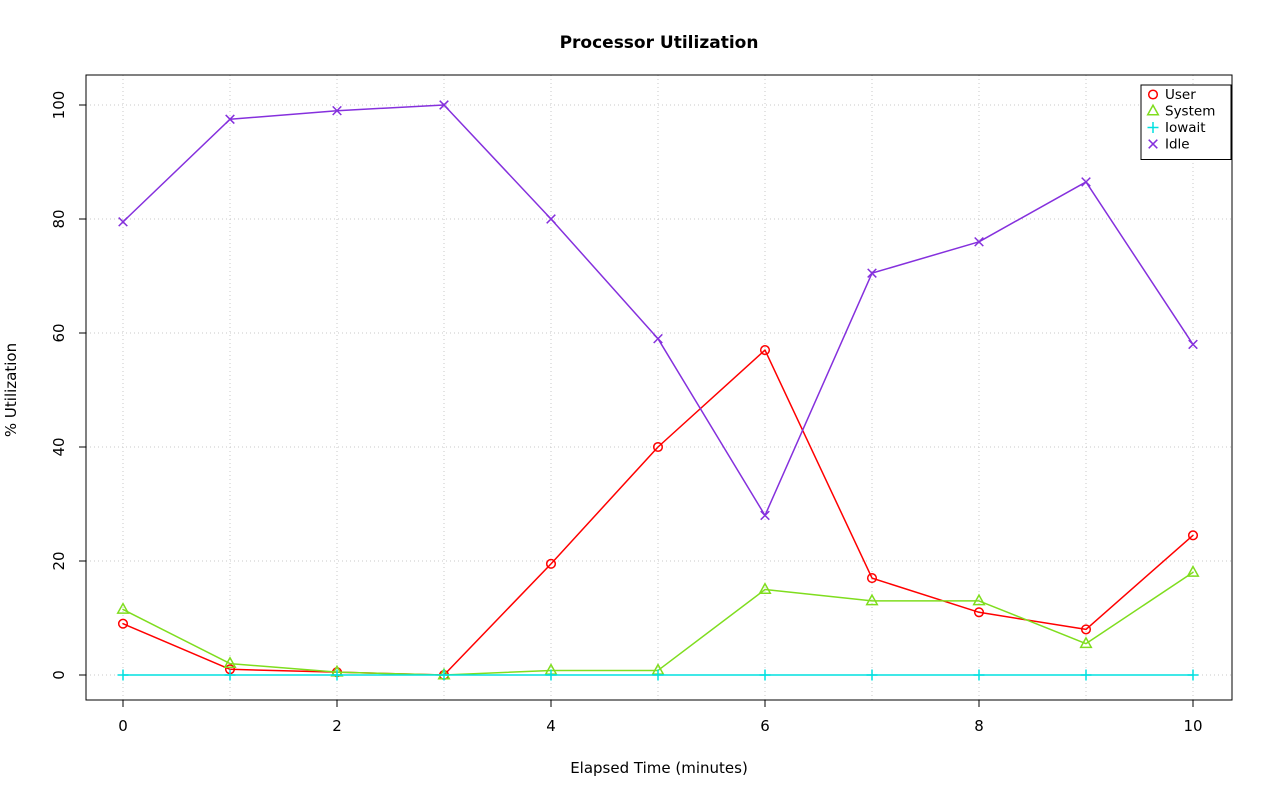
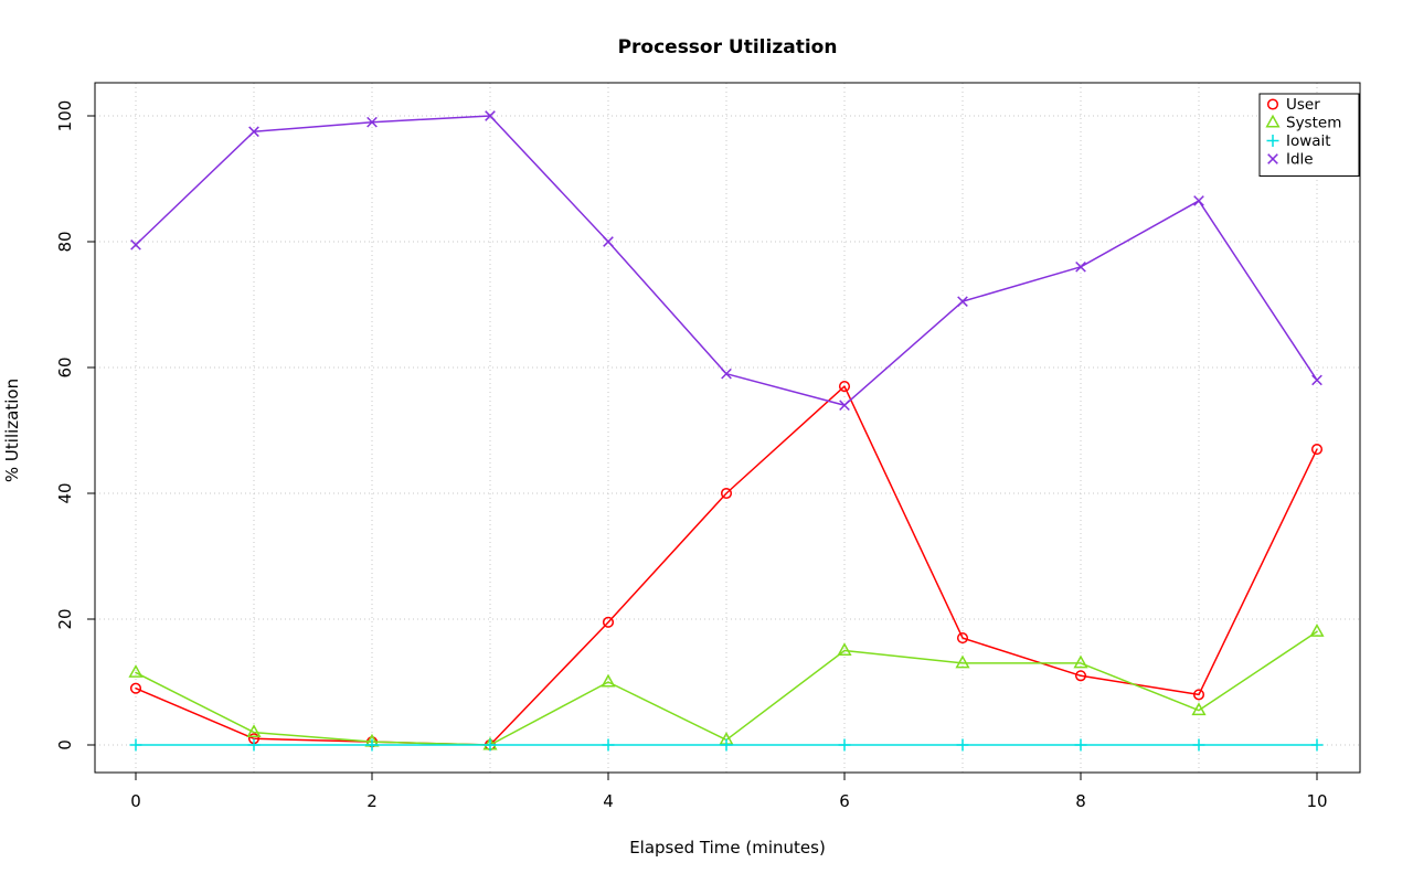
System/4: 1 -> 10
Idle/6: 28 -> 54
User/10: 24 -> 47
